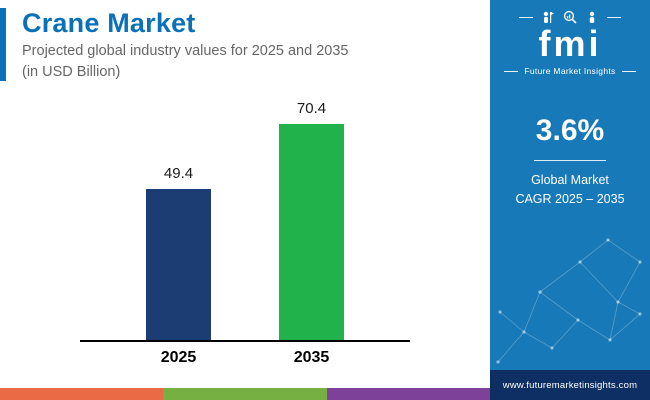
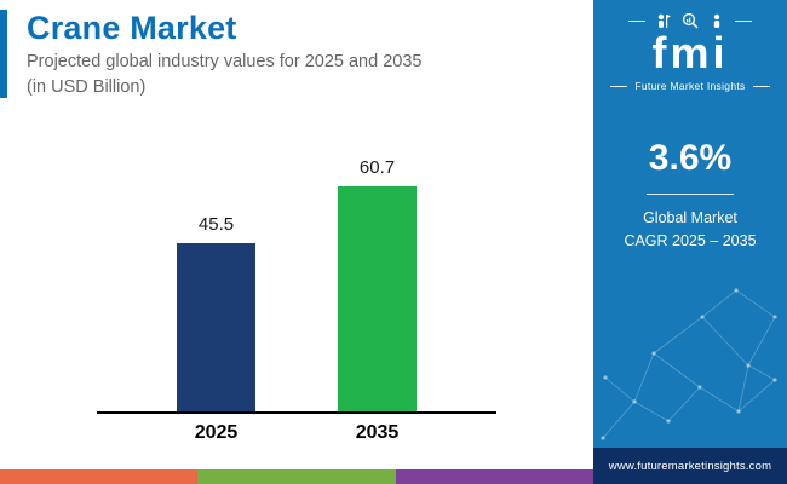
2025: 49.4 -> 45.5
2035: 70.4 -> 60.7
